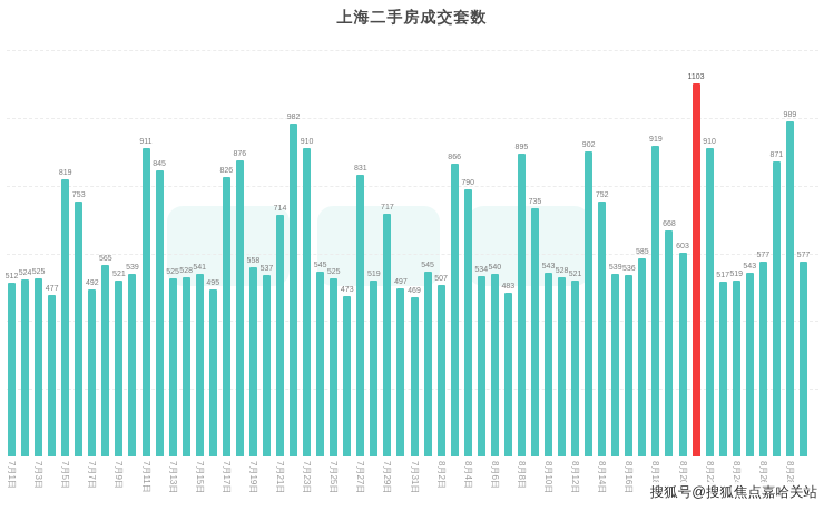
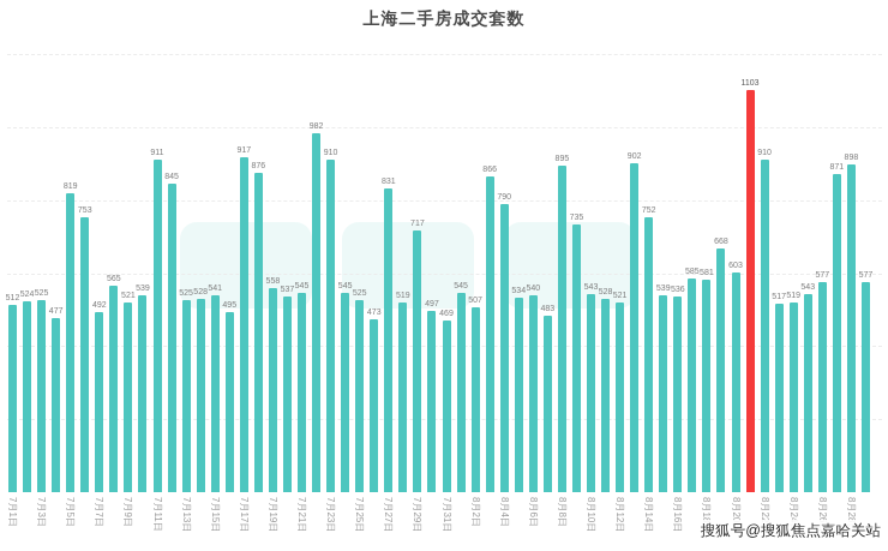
7月17日: 826 -> 917
7月21日: 714 -> 545
8月18日: 919 -> 581
8月28日: 989 -> 898
